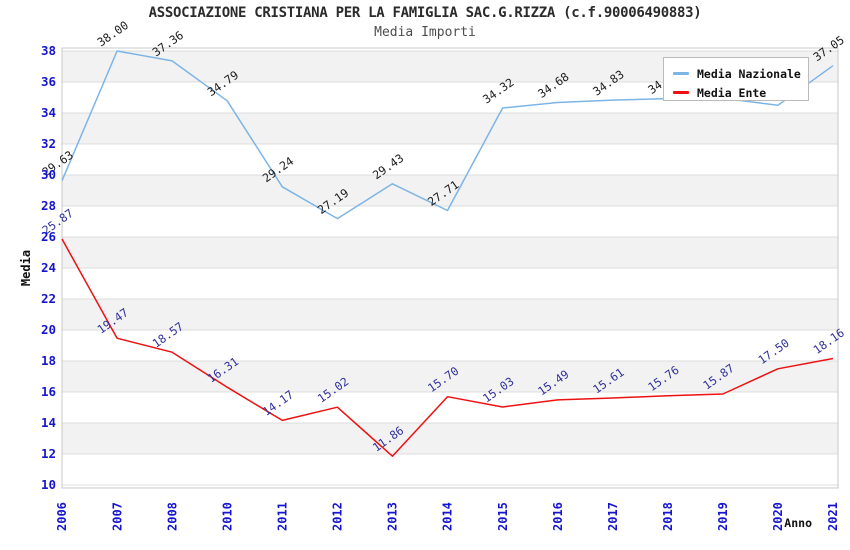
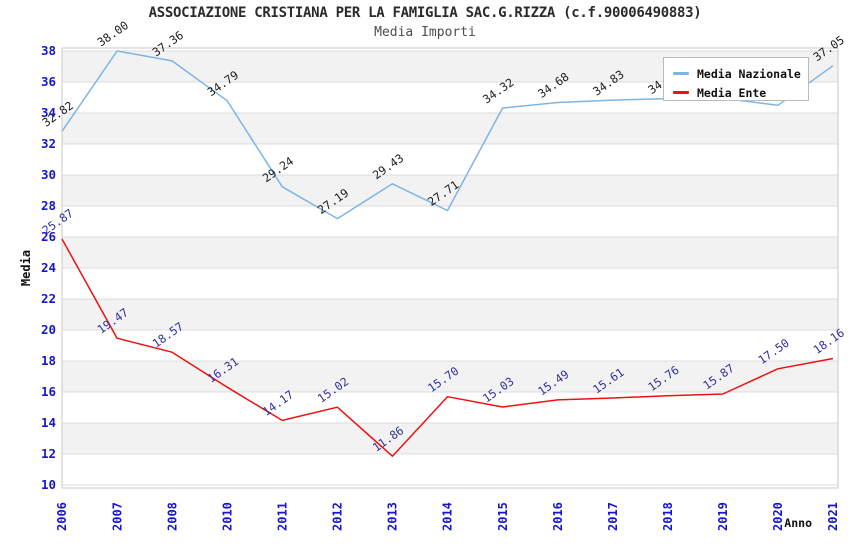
Media Nazionale/2006: 29.63 -> 32.82
